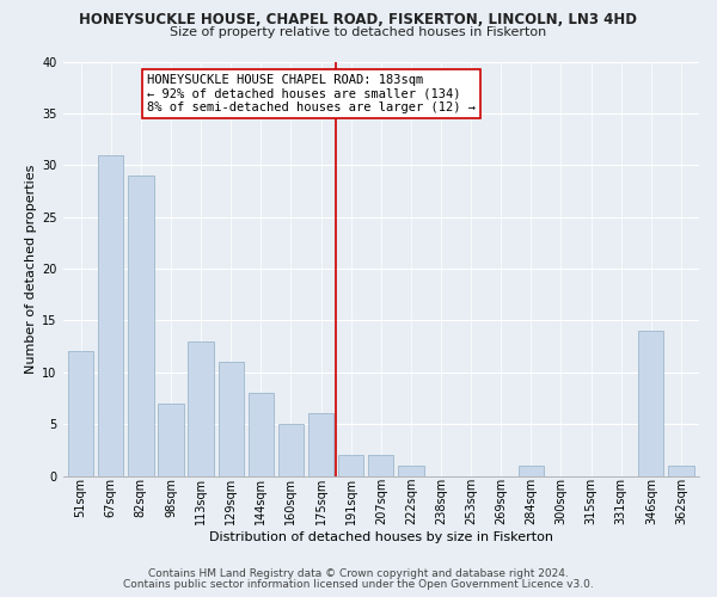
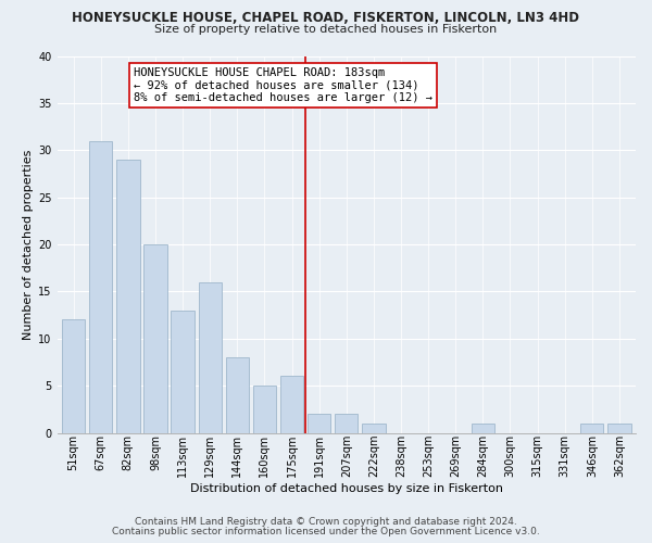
98sqm: 7 -> 20
129sqm: 11 -> 16
346sqm: 14 -> 1
